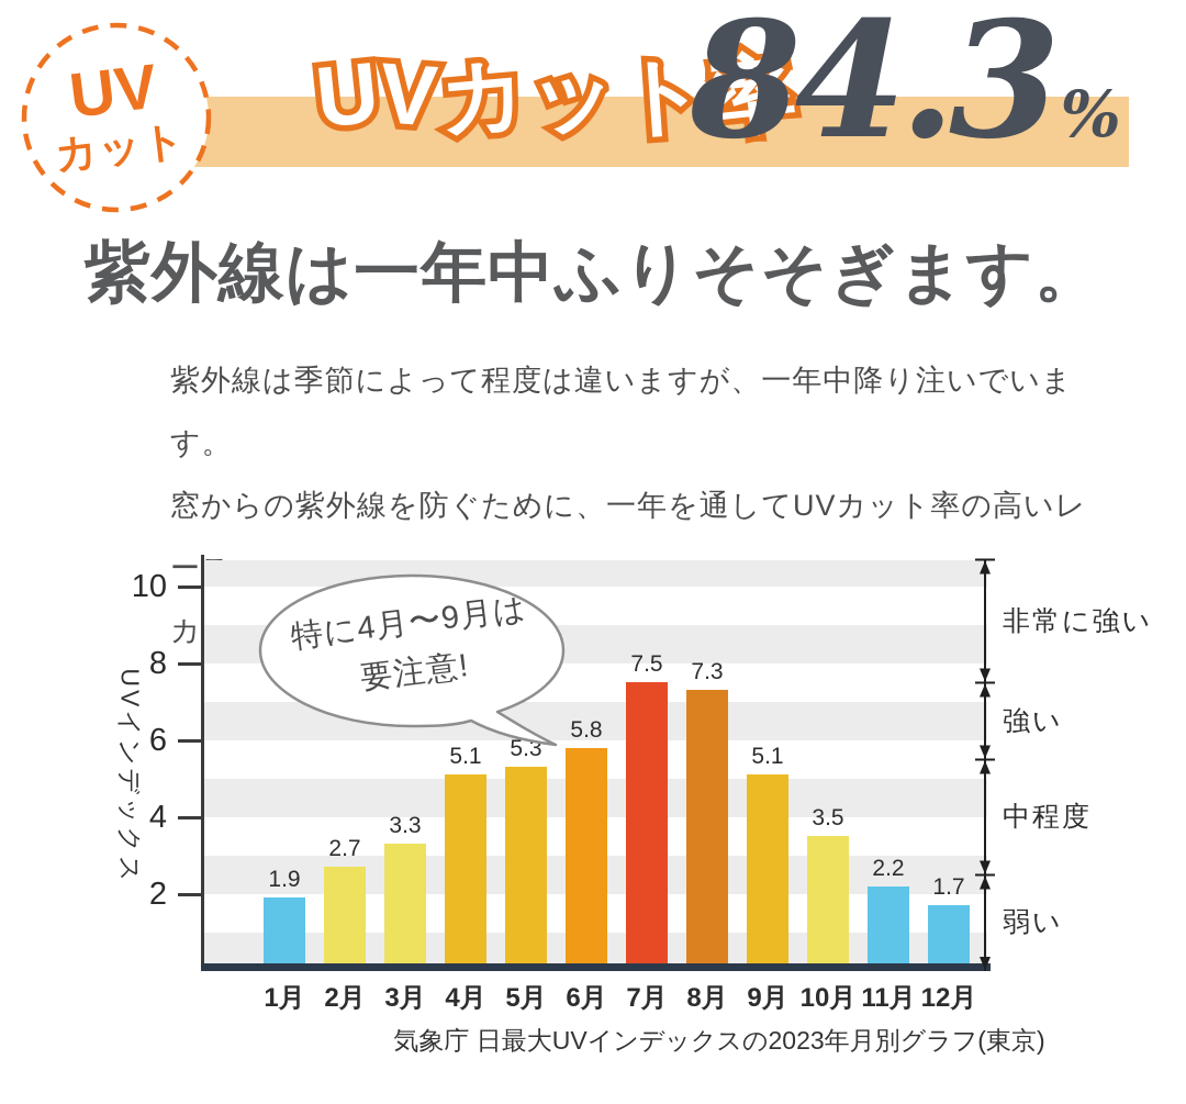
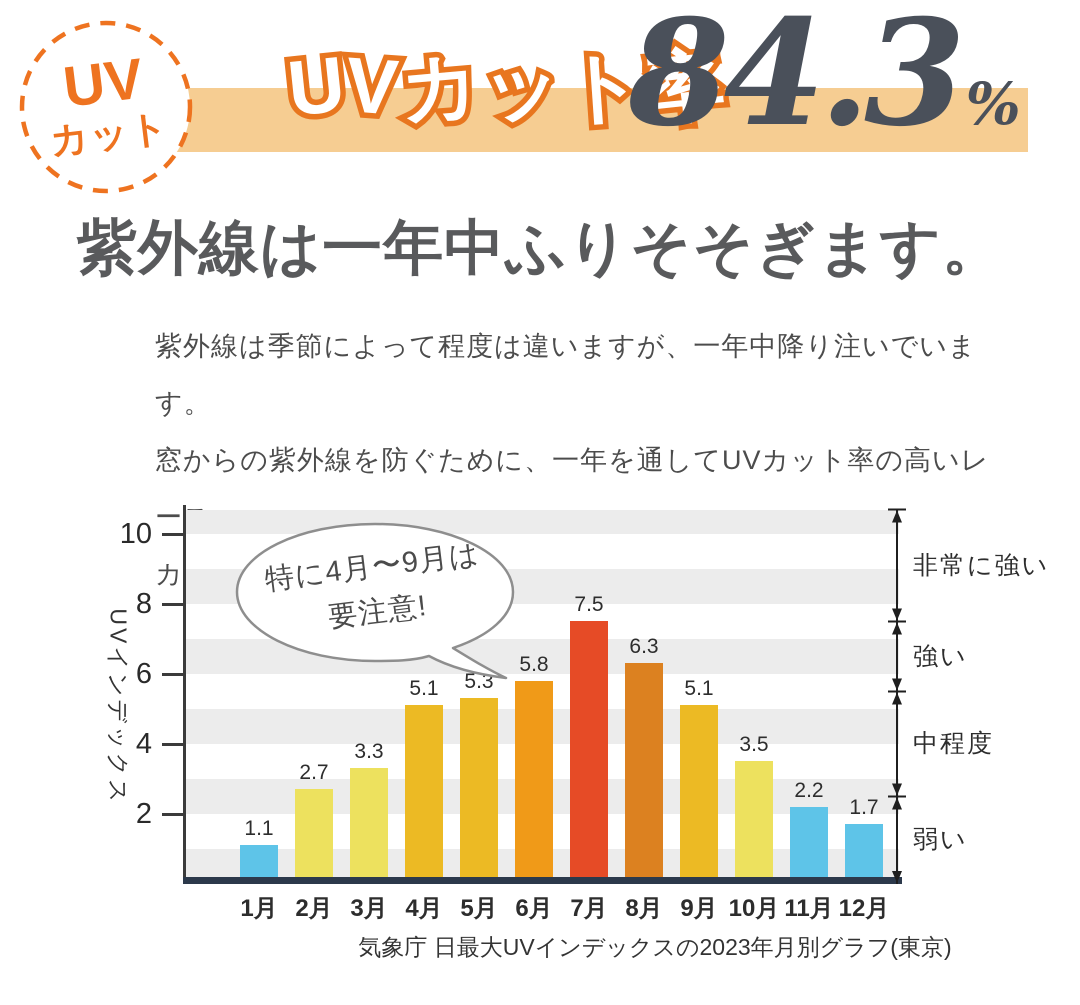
1月: 1.9 -> 1.1
8月: 7.3 -> 6.3
